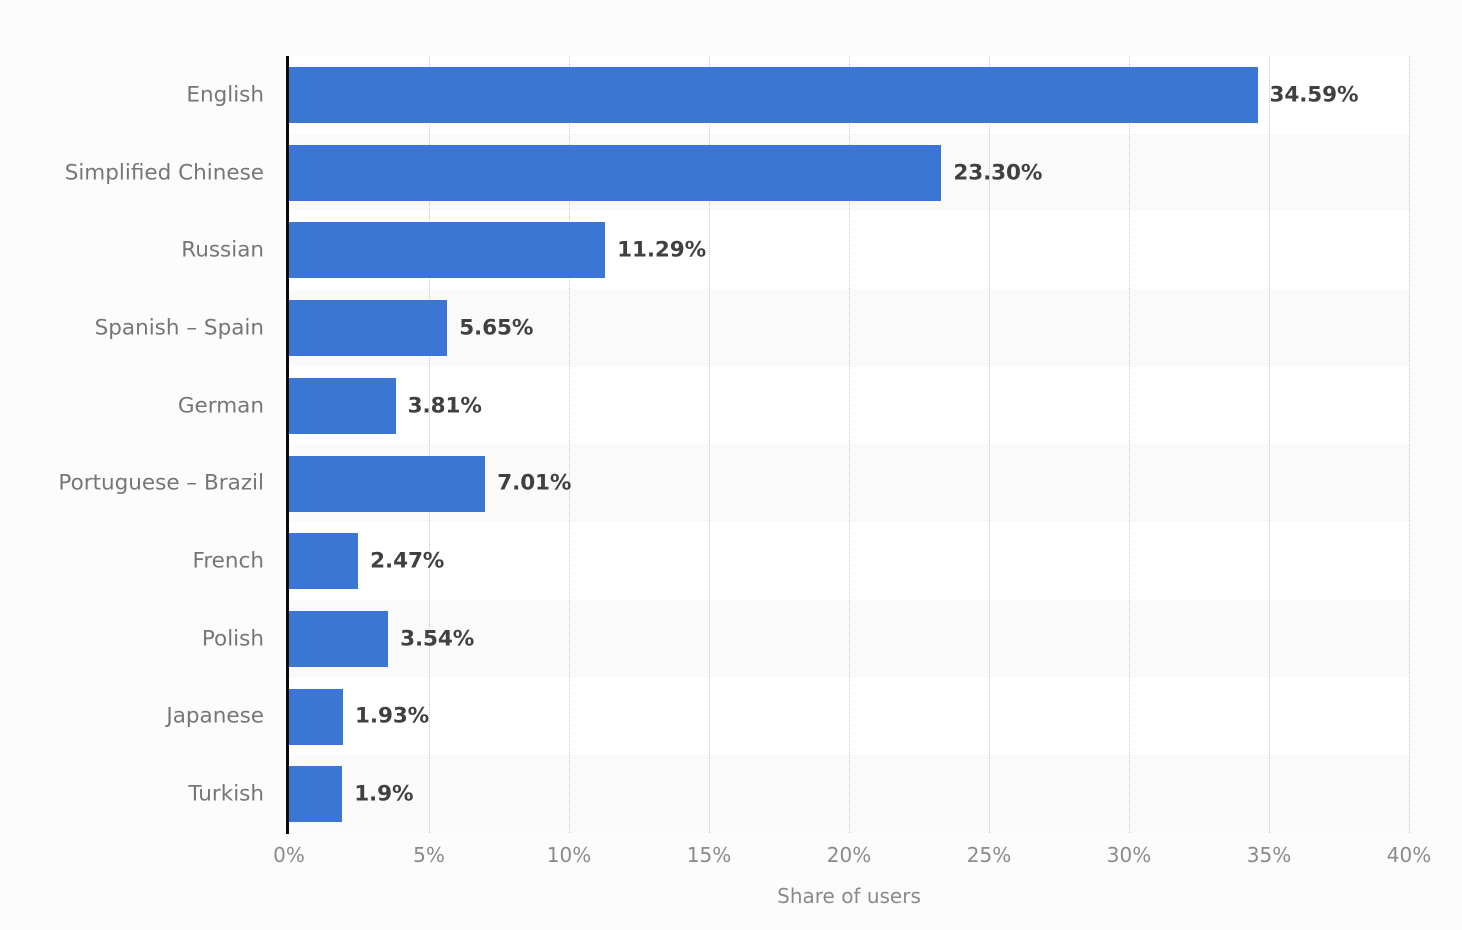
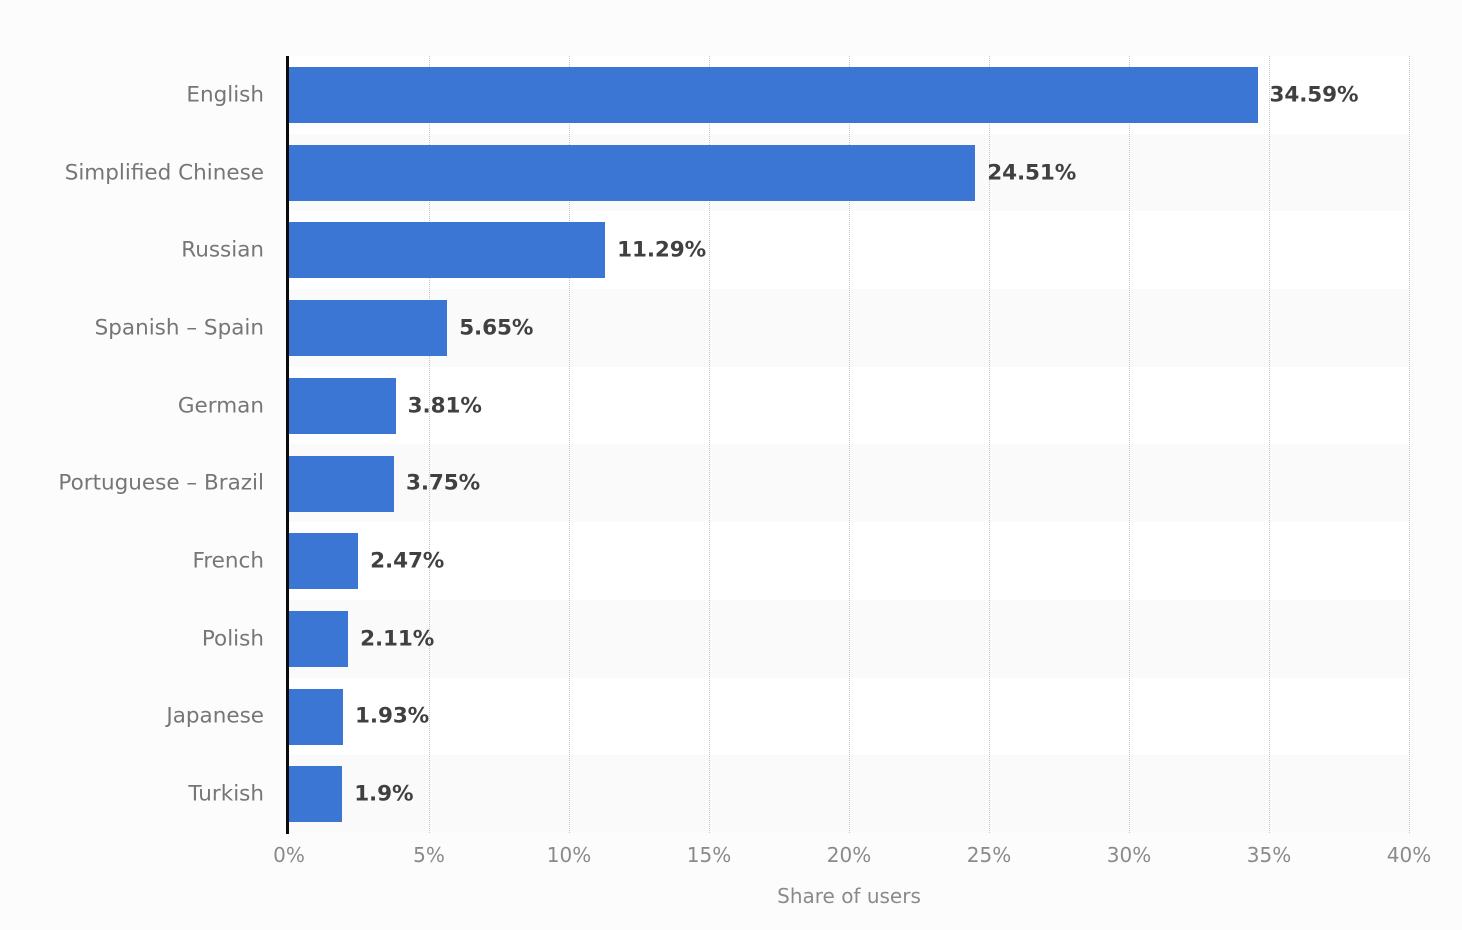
Simplified Chinese: 23.30% -> 24.51%
Portuguese – Brazil: 7.01% -> 3.75%
Polish: 3.54% -> 2.11%
